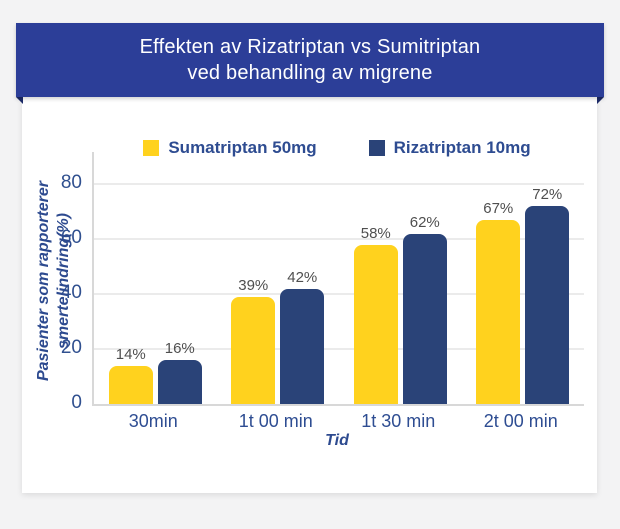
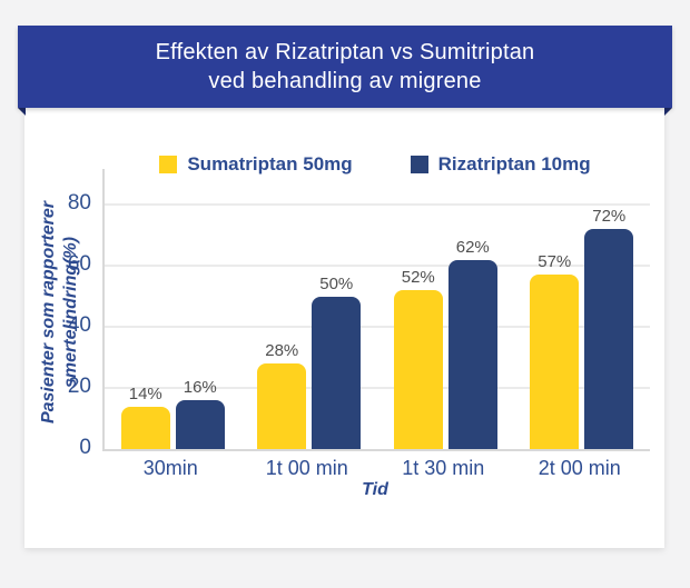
Sumatriptan 50mg/1t 00 min: 39% -> 28%
Rizatriptan 10mg/1t 00 min: 42% -> 50%
Sumatriptan 50mg/1t 30 min: 58% -> 52%
Sumatriptan 50mg/2t 00 min: 67% -> 57%
